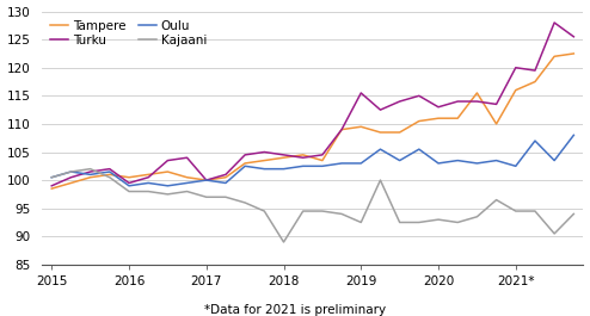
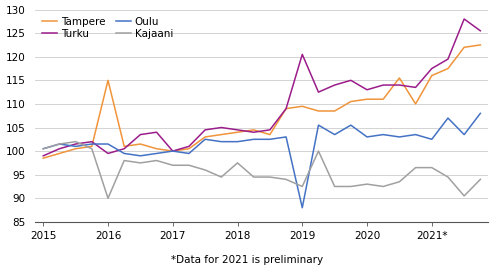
Tampere/2016: 100.5 -> 115.0
Oulu/2016: 99.0 -> 101.5
Kajaani/2016: 98.0 -> 90.0
Kajaani/2018: 89.0 -> 97.5
Turku/2019: 115.5 -> 120.5
Oulu/2019: 103.0 -> 88.0
Turku/2021*: 120.0 -> 117.5
Kajaani/2021*: 94.5 -> 96.5
